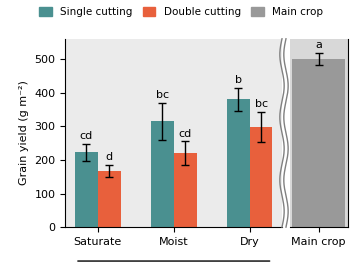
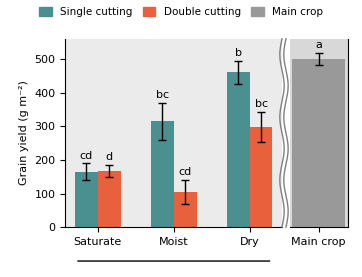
Single cutting/Saturate: 222 -> 165
Double cutting/Moist: 220 -> 105
Single cutting/Dry: 380 -> 460
